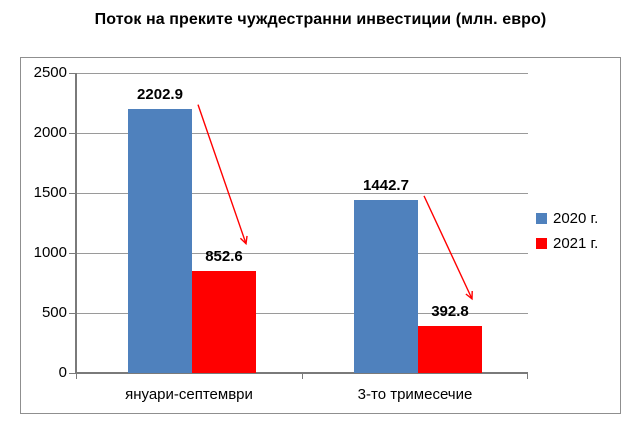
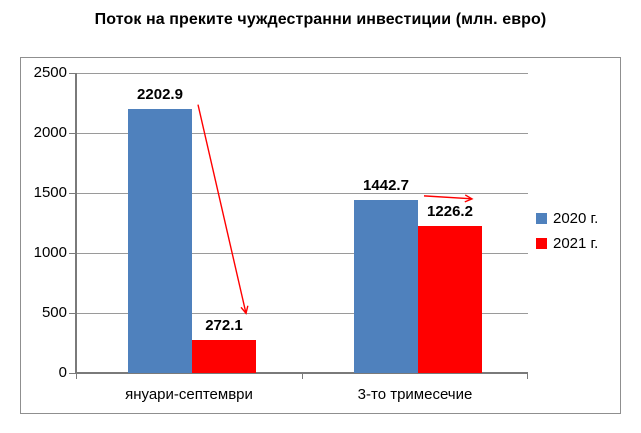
2021 г./януари-септември: 852.6 -> 272.1
2021 г./3-то тримесечие: 392.8 -> 1226.2
